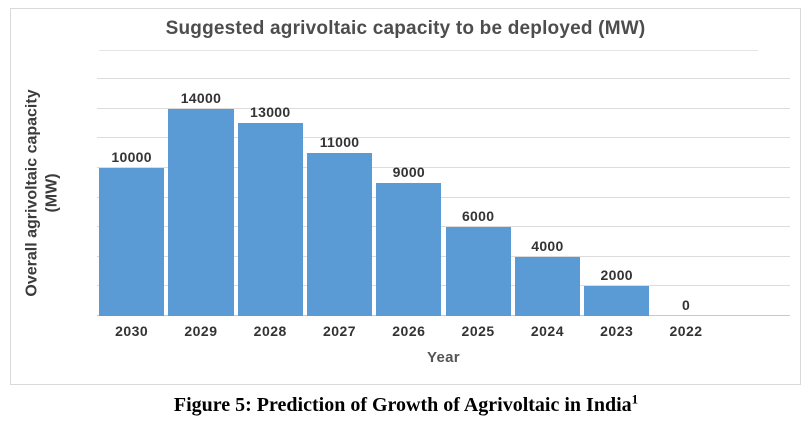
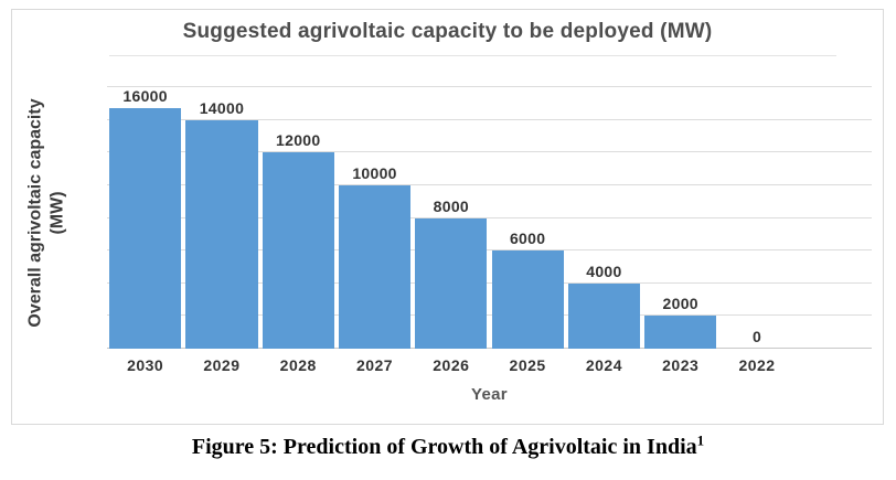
2030: 10000 -> 16000
2028: 13000 -> 12000
2027: 11000 -> 10000
2026: 9000 -> 8000
